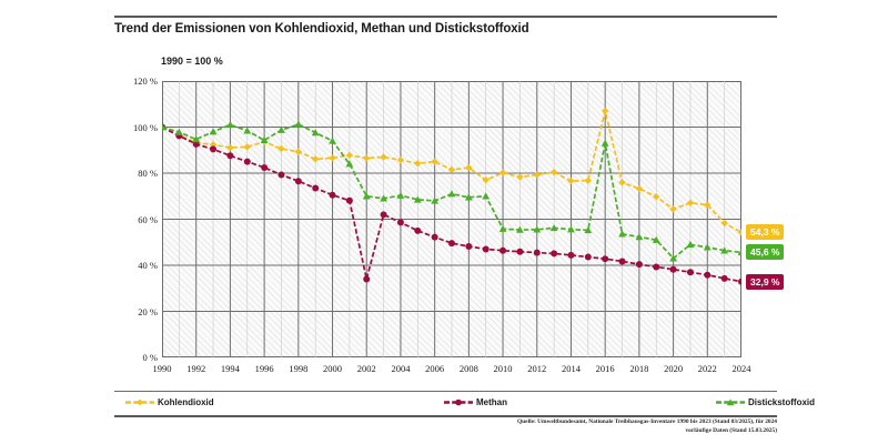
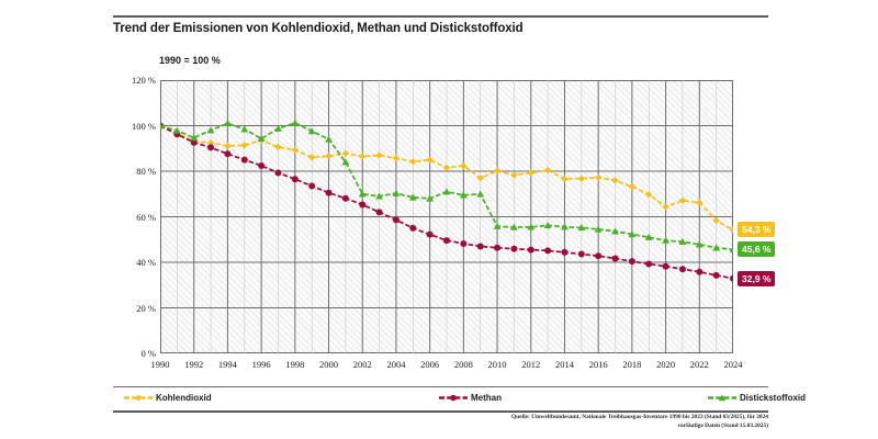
Methan/2002: 34% -> 65%
Kohlendioxid/2016: 107% -> 77%
Distickstoffoxid/2016: 93% -> 54%
Distickstoffoxid/2020: 43% -> 50%
